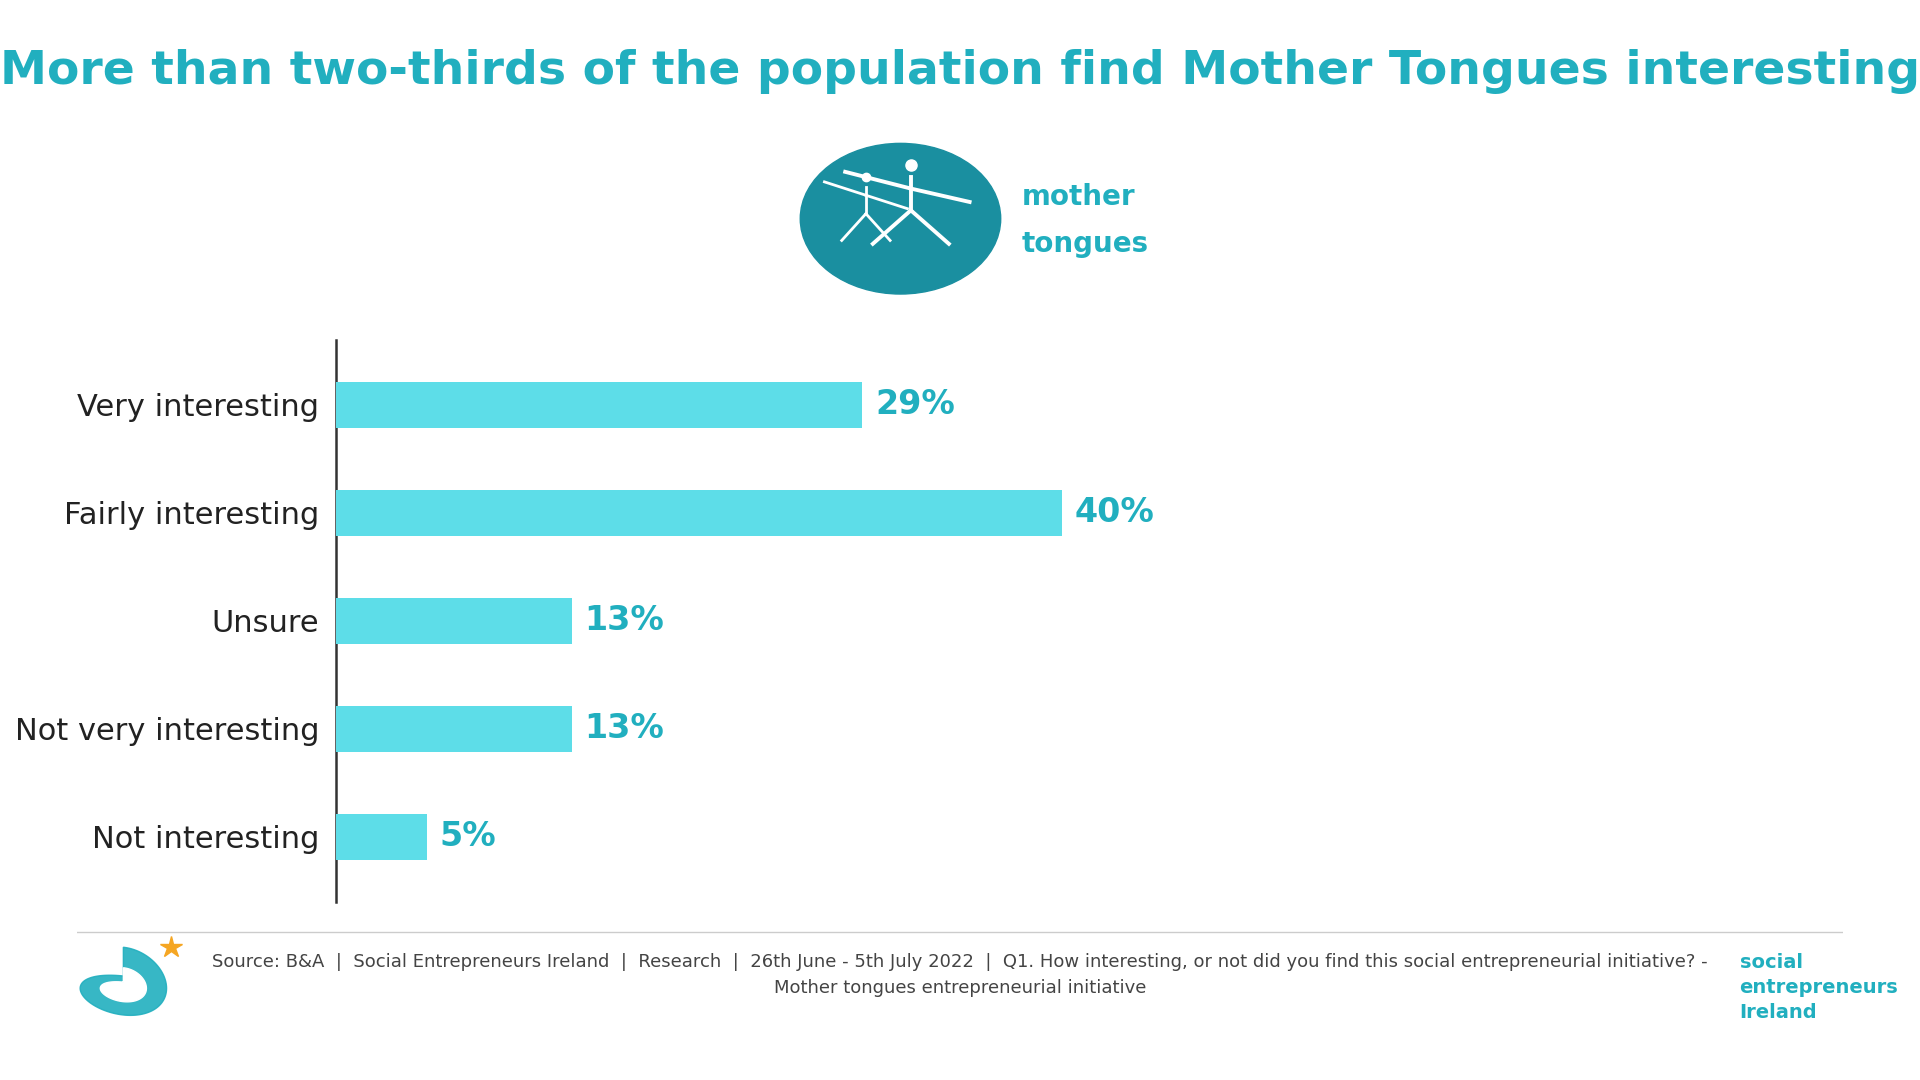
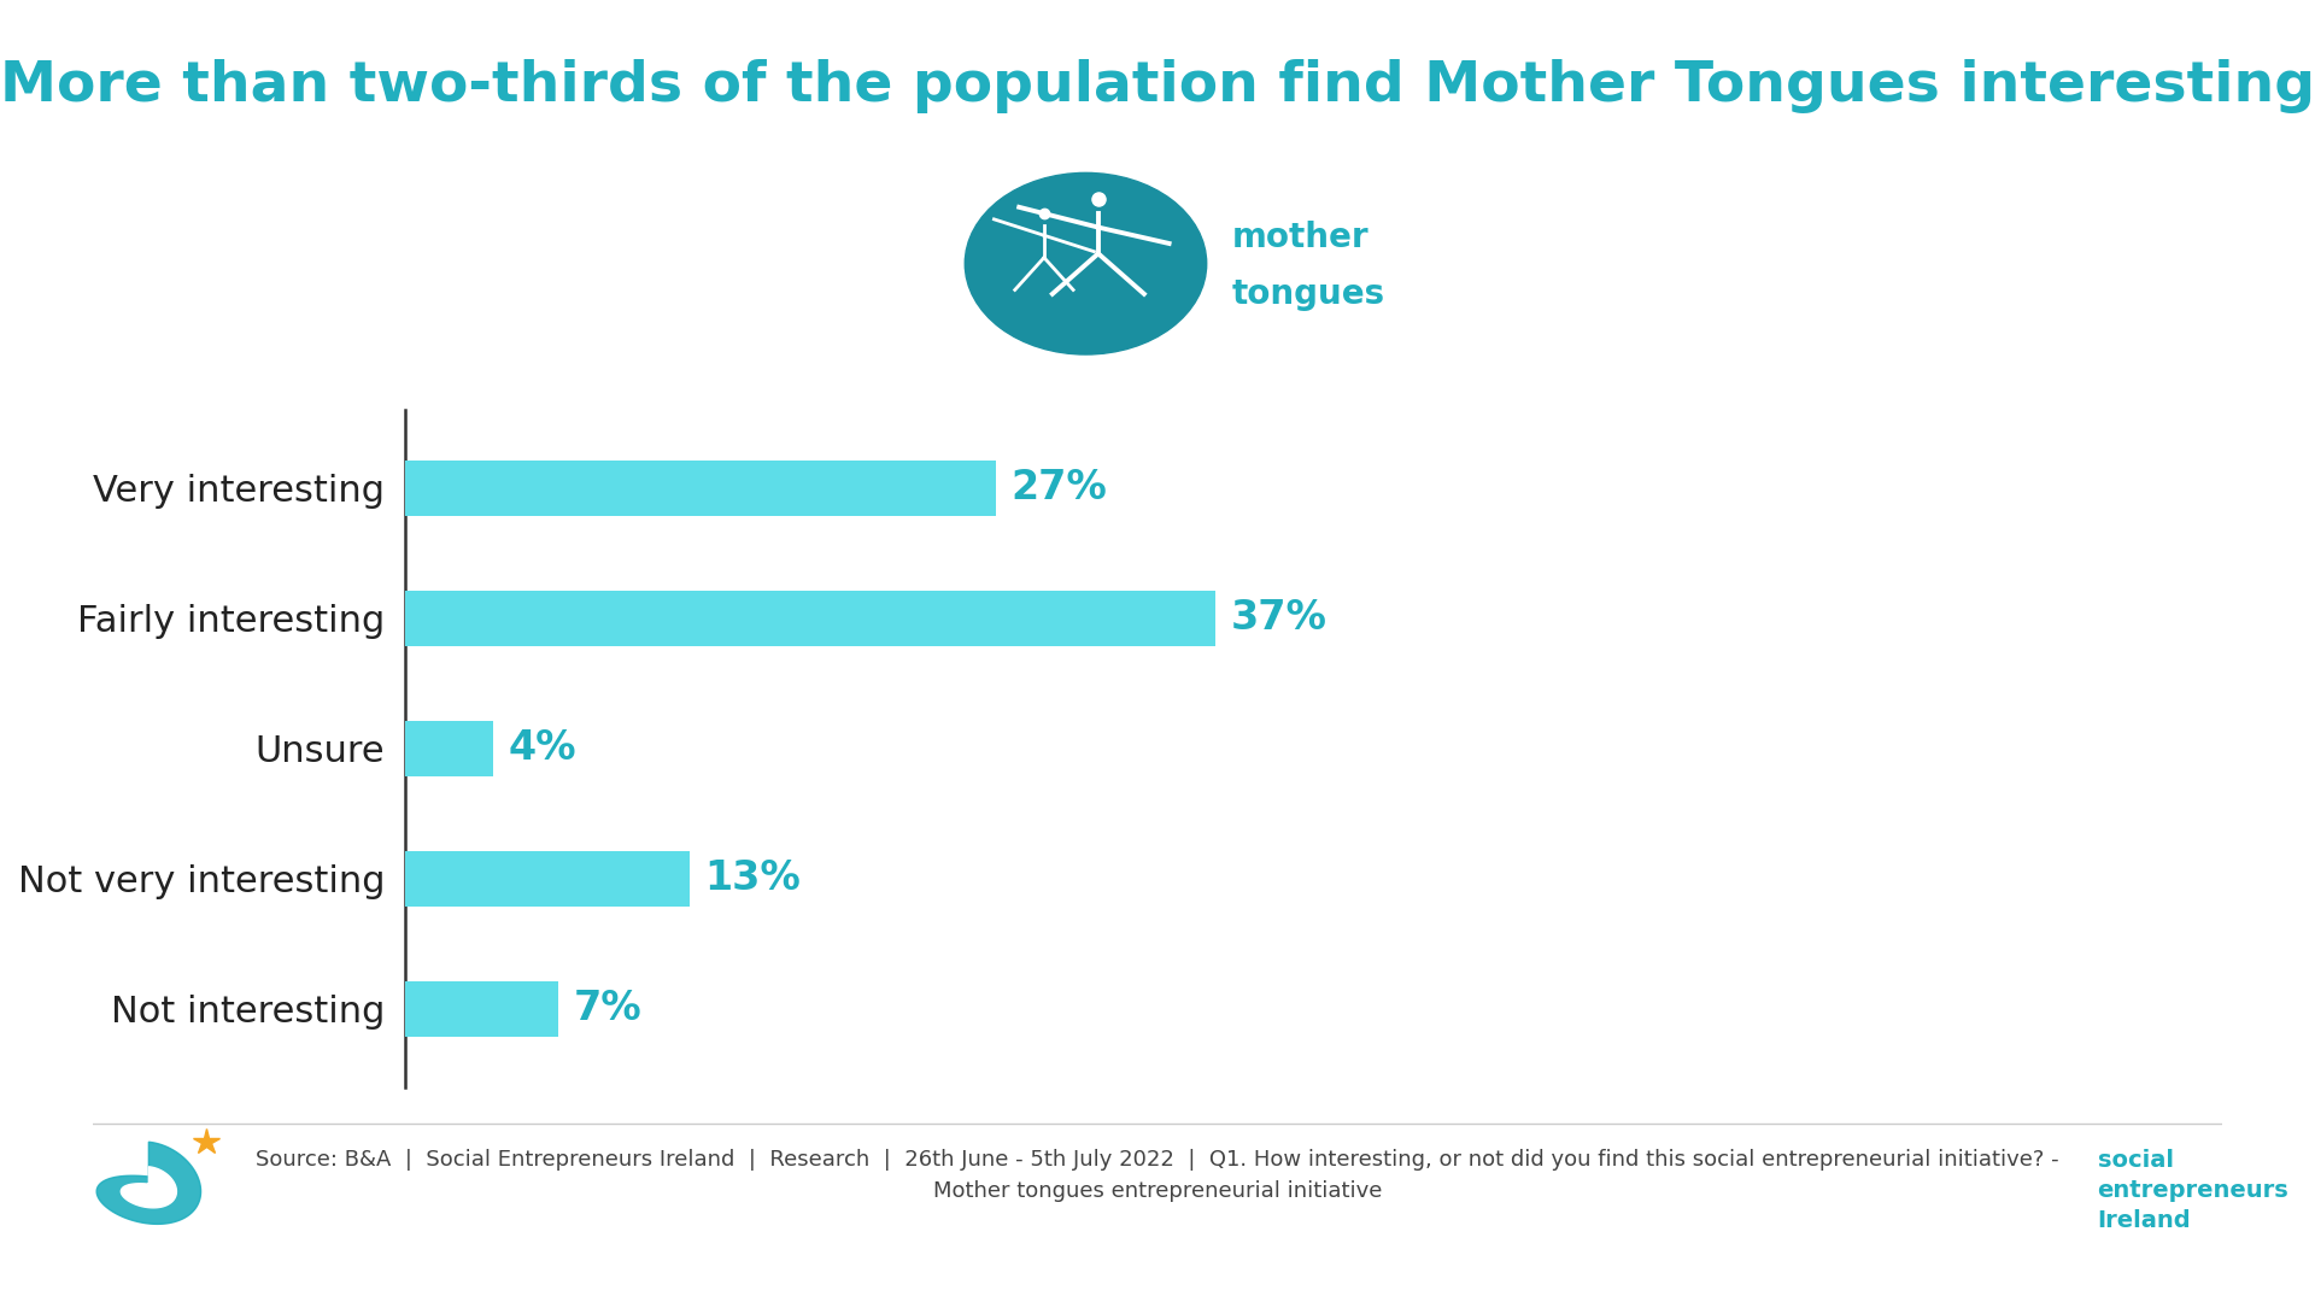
Very interesting: 29% -> 27%
Fairly interesting: 40% -> 37%
Unsure: 13% -> 4%
Not interesting: 5% -> 7%
